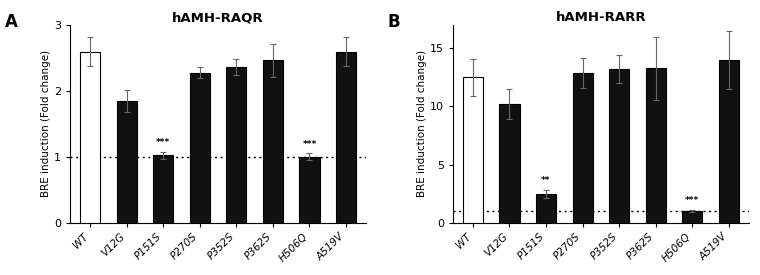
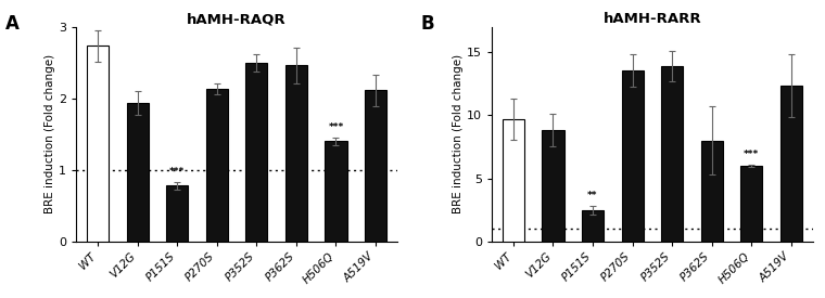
hAMH-RAQR/WT: 2.60 -> 2.74
hAMH-RAQR/V12G: 1.85 -> 1.94
hAMH-RAQR/P151S: 1.02 -> 0.78
hAMH-RAQR/P270S: 2.28 -> 2.14
hAMH-RAQR/P352S: 2.37 -> 2.50
hAMH-RAQR/H506Q: 1.00 -> 1.40
hAMH-RAQR/A519V: 2.60 -> 2.12
hAMH-RARR/WT: 12.5 -> 9.7
hAMH-RARR/V12G: 10.2 -> 8.8
hAMH-RARR/P270S: 12.9 -> 13.6
hAMH-RARR/P352S: 13.2 -> 13.9
hAMH-RARR/P362S: 13.3 -> 8.0
hAMH-RARR/H506Q: 1.0 -> 6.0
hAMH-RARR/A519V: 14.0 -> 12.4
